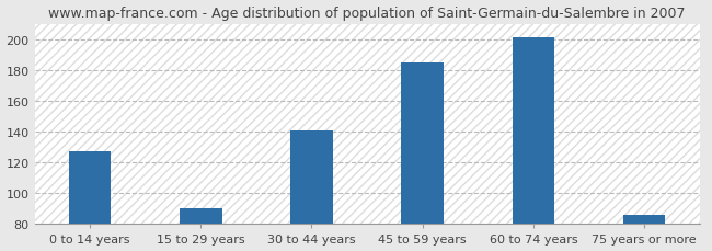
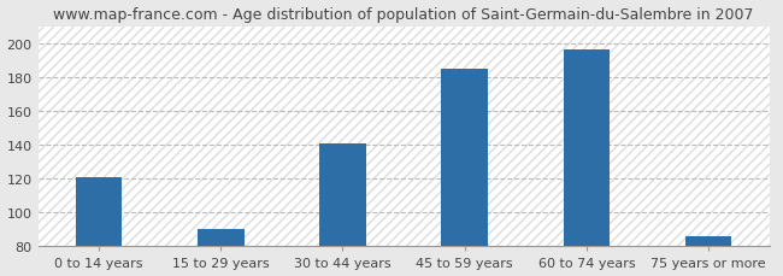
0 to 14 years: 127 -> 121
60 to 74 years: 201 -> 196
